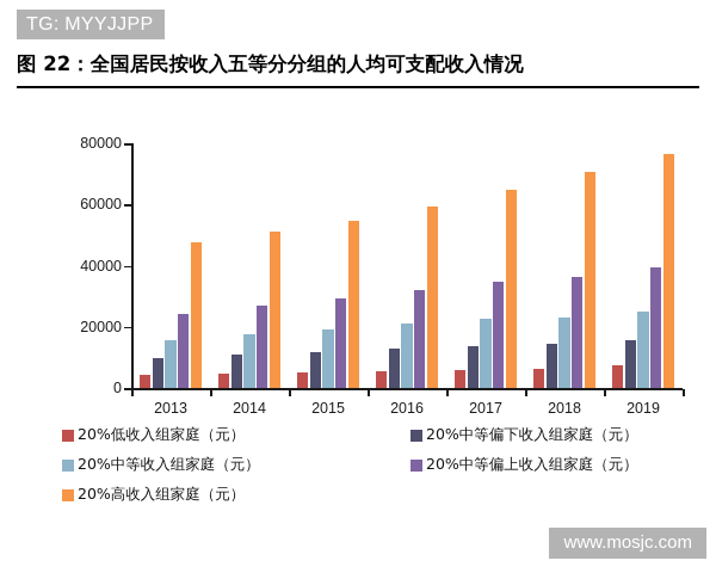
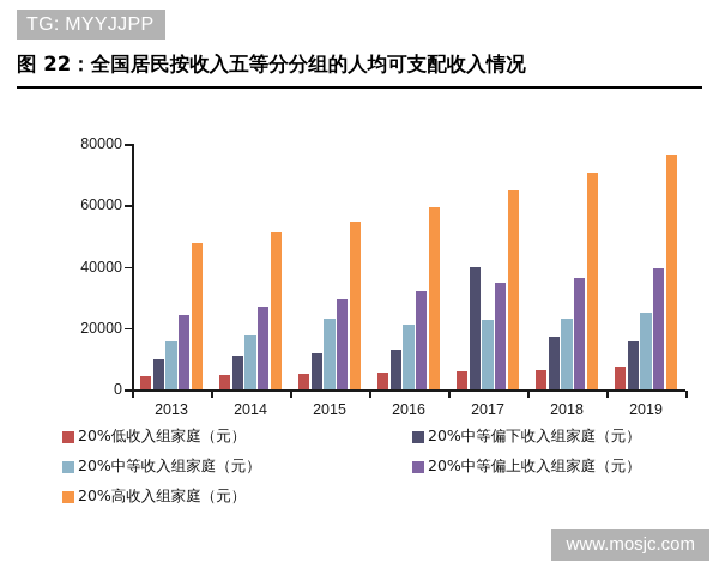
20%中等收入组家庭（元）/2015: 19000 -> 23000
20%中等偏下收入组家庭（元）/2017: 14000 -> 40000
20%中等偏下收入组家庭（元）/2018: 14000 -> 17000
